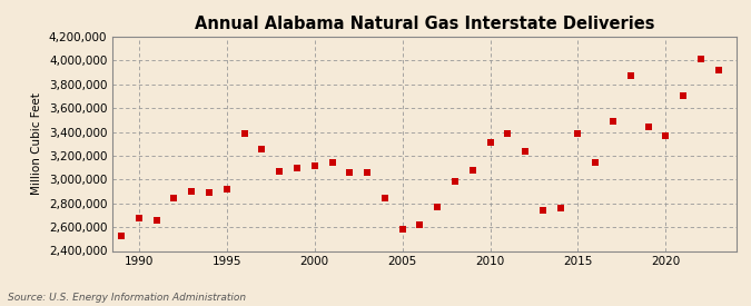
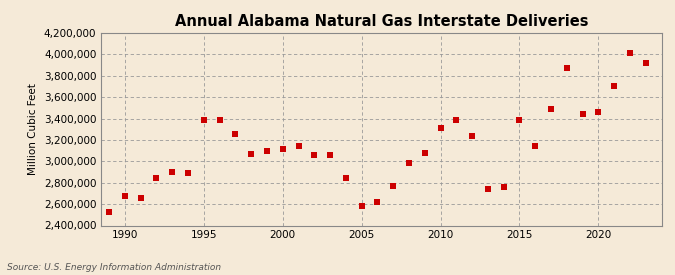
1995: 2,920,000 -> 3,390,000
2020: 3,370,000 -> 3,460,000
